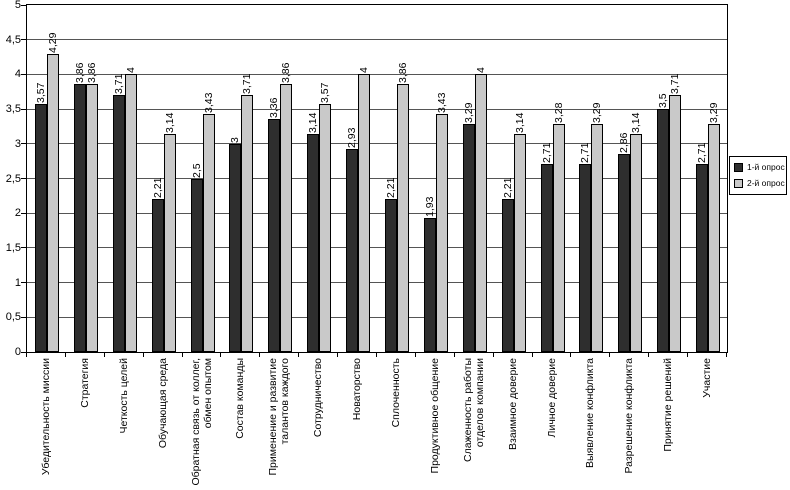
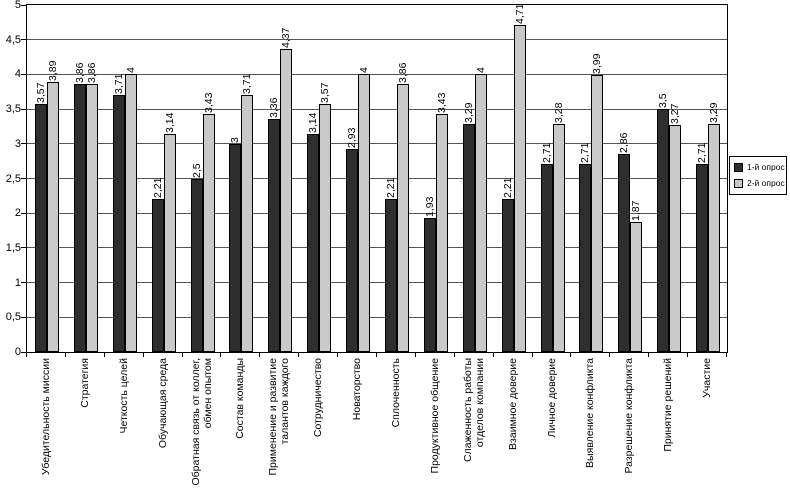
2-й опрос/Убедительность миссии: 4,29 -> 3,89
2-й опрос/Применение и развитие талантов каждого: 3,86 -> 4,37
2-й опрос/Взаимное доверие: 3,14 -> 4,71
2-й опрос/Выявление конфликта: 3,29 -> 3,99
2-й опрос/Разрешение конфликта: 3,14 -> 1,87
2-й опрос/Принятие решений: 3,71 -> 3,27
